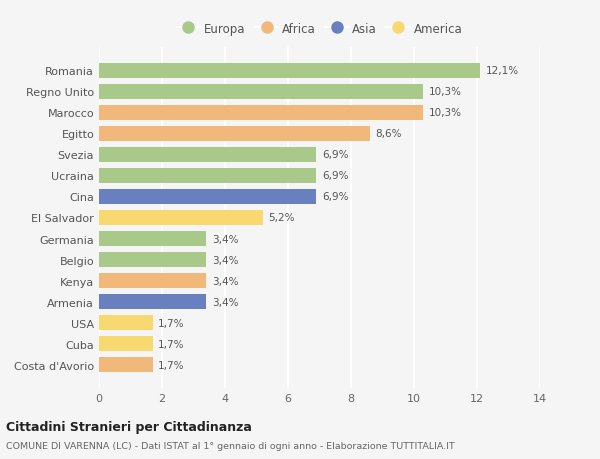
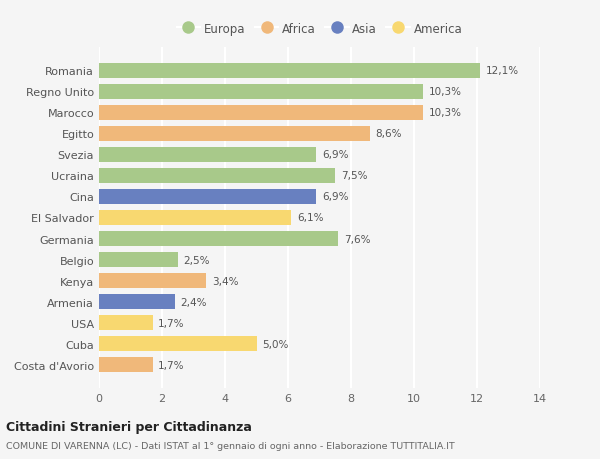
Ucraina: 6,9% -> 7,5%
El Salvador: 5,2% -> 6,1%
Germania: 3,4% -> 7,6%
Belgio: 3,4% -> 2,5%
Armenia: 3,4% -> 2,4%
Cuba: 1,7% -> 5,0%
